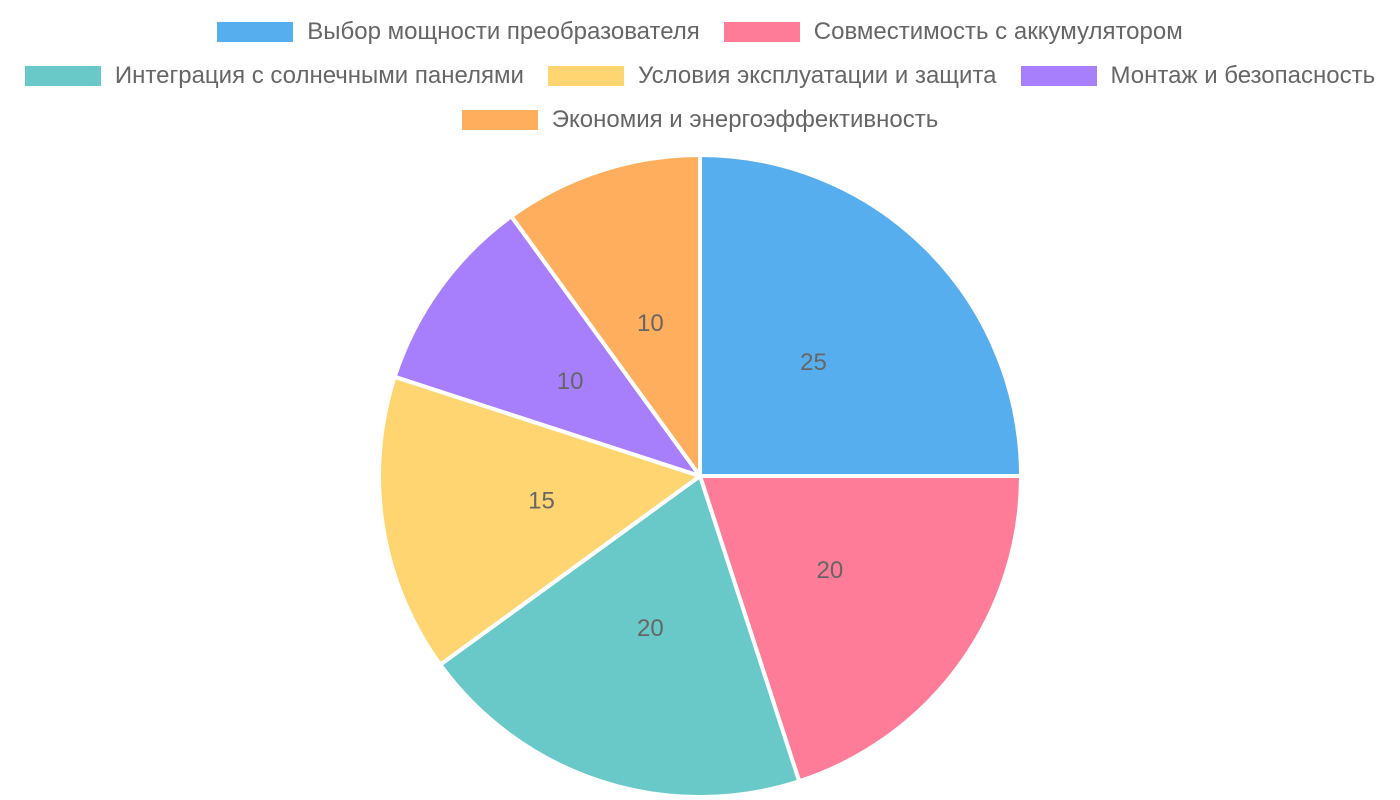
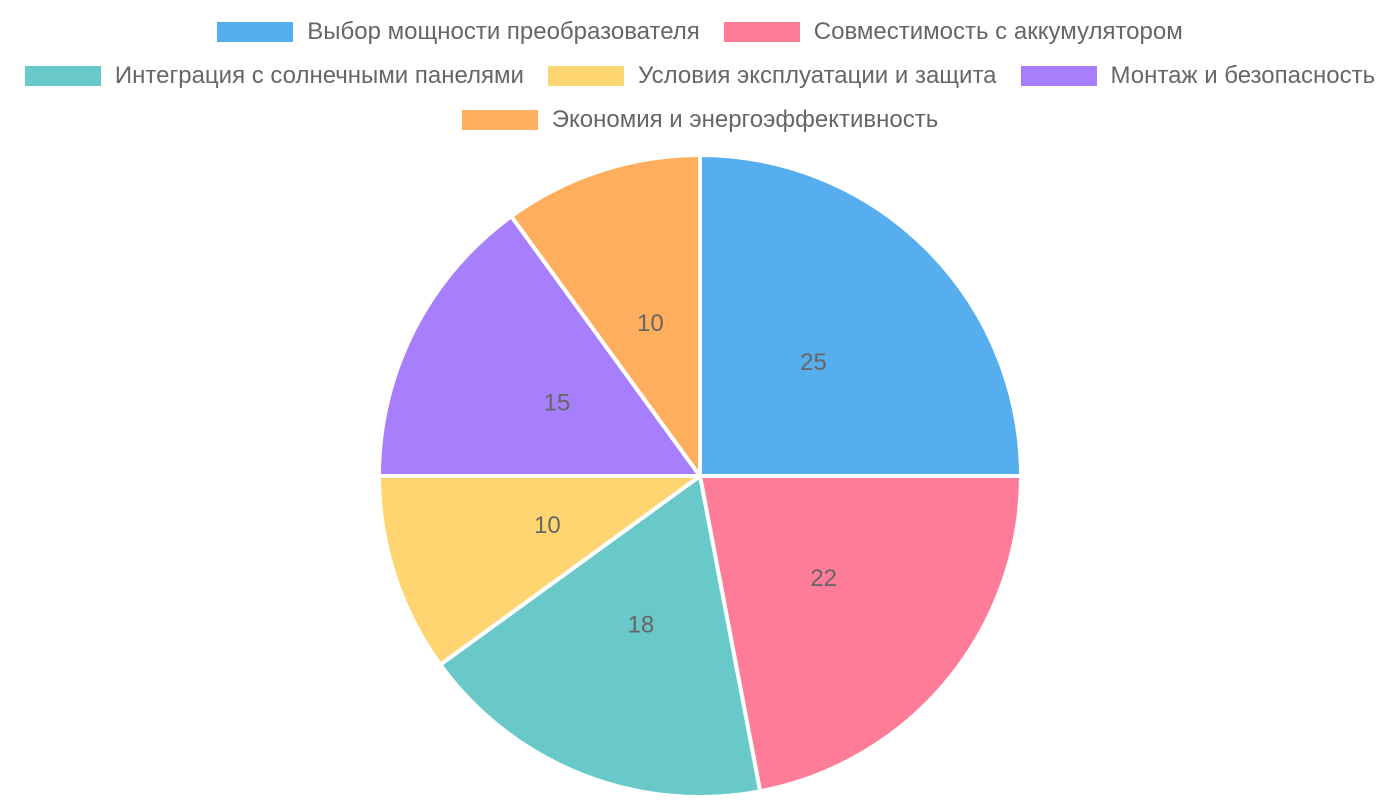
Совместимость с аккумулятором: 20 -> 22
Интеграция с солнечными панелями: 20 -> 18
Условия эксплуатации и защита: 15 -> 10
Монтаж и безопасность: 10 -> 15
